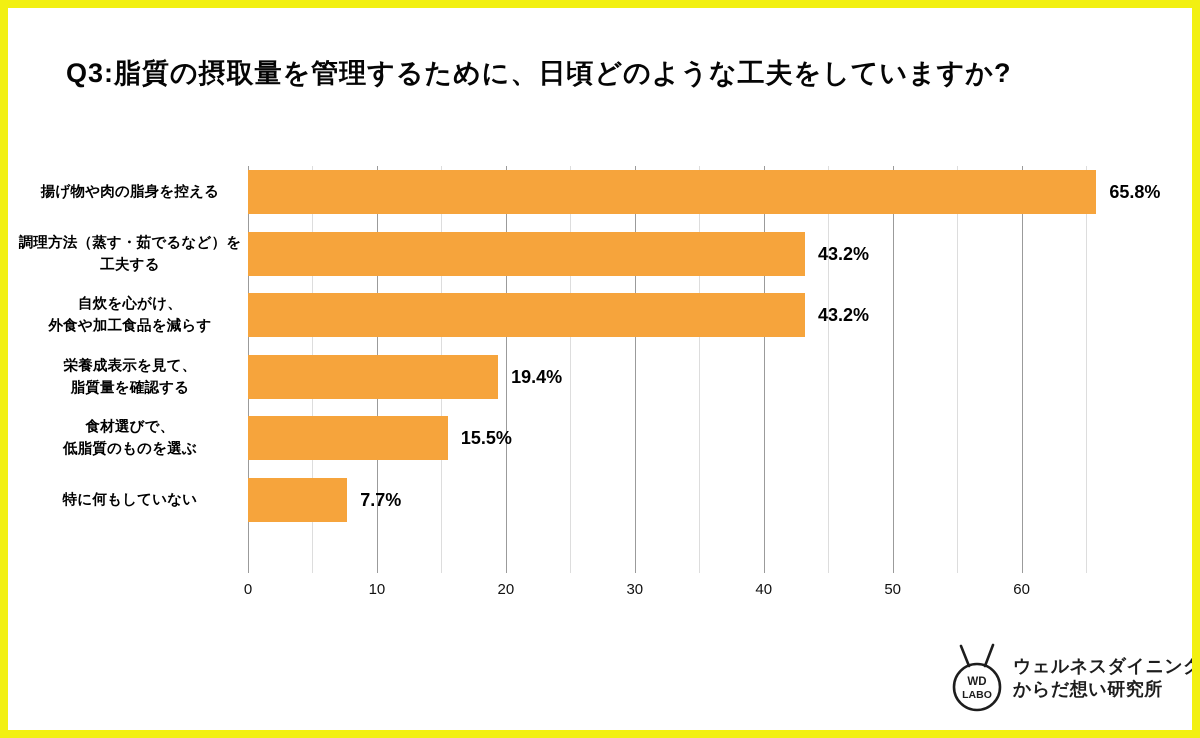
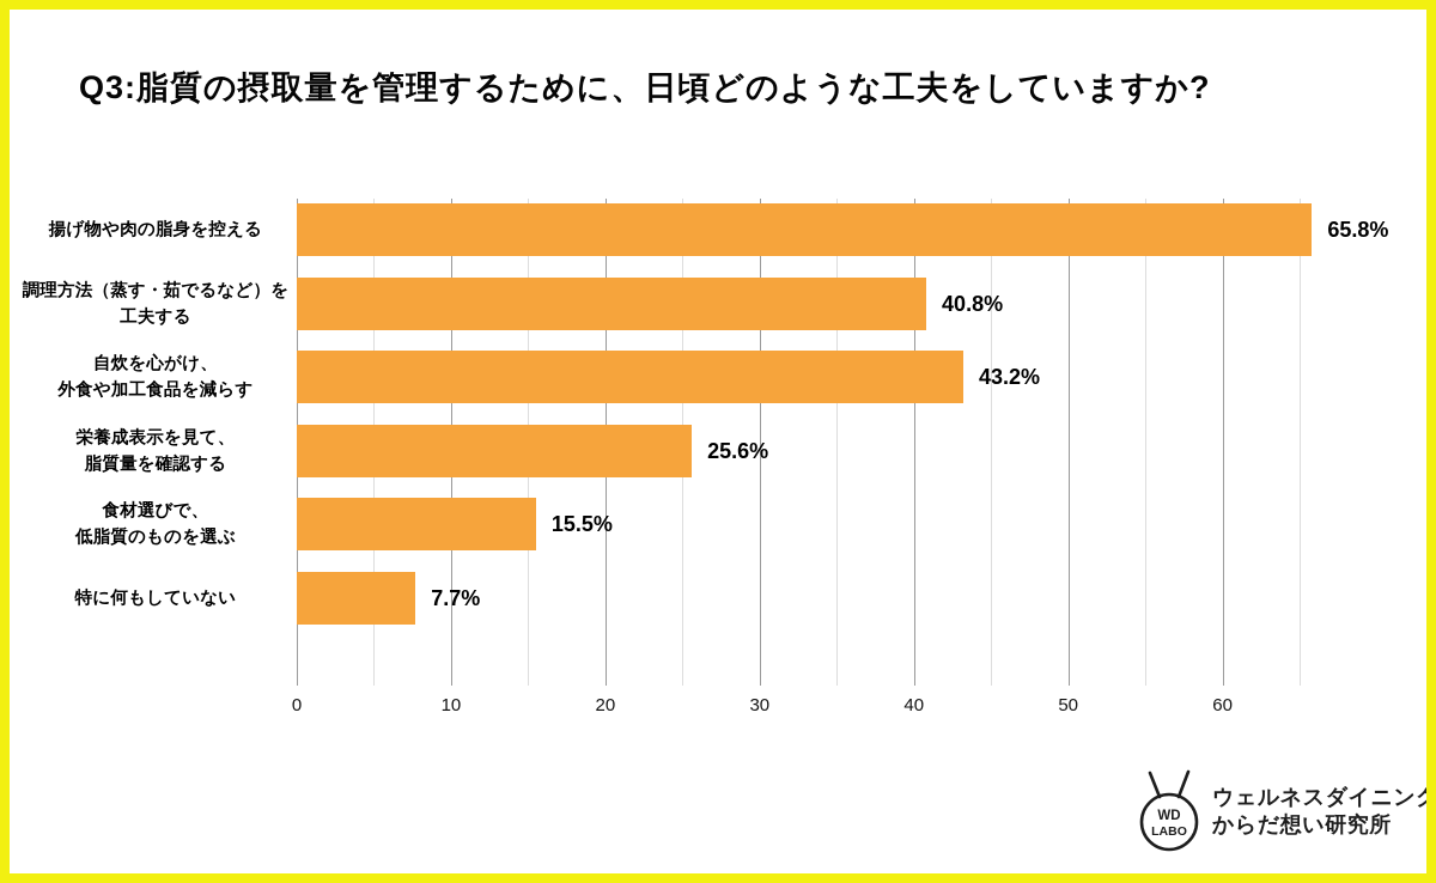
調理方法（蒸す・茹でるなど）を工夫する: 43.2% -> 40.8%
栄養成表示を見て、脂質量を確認する: 19.4% -> 25.6%
